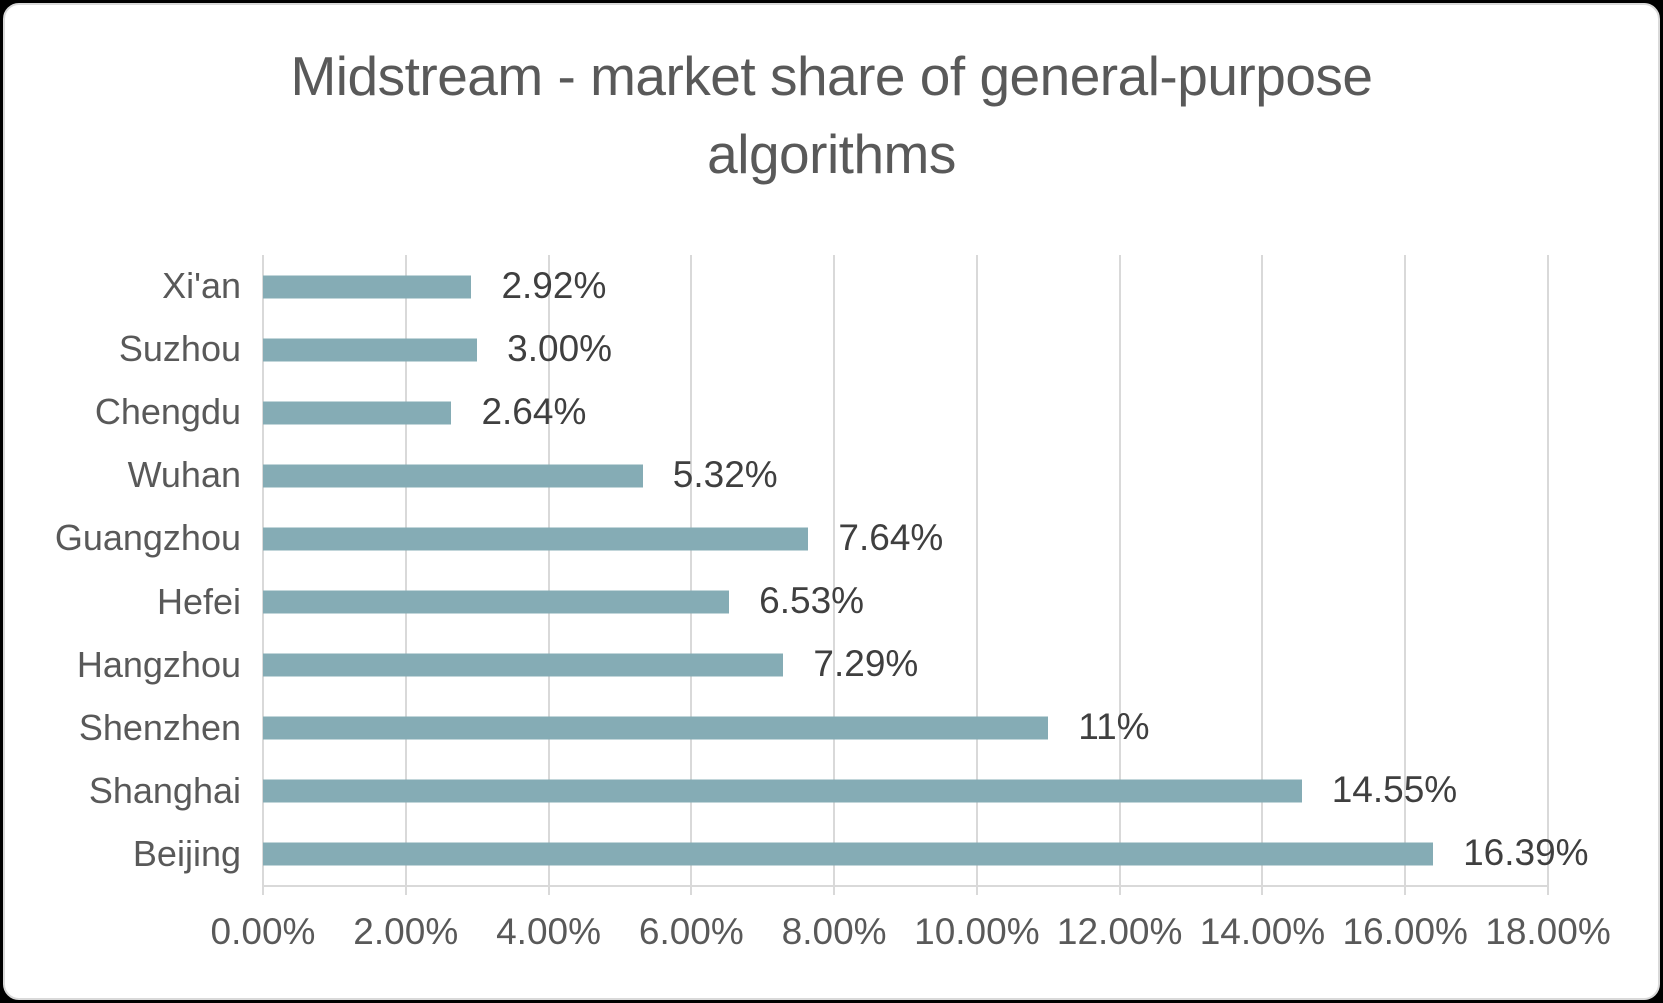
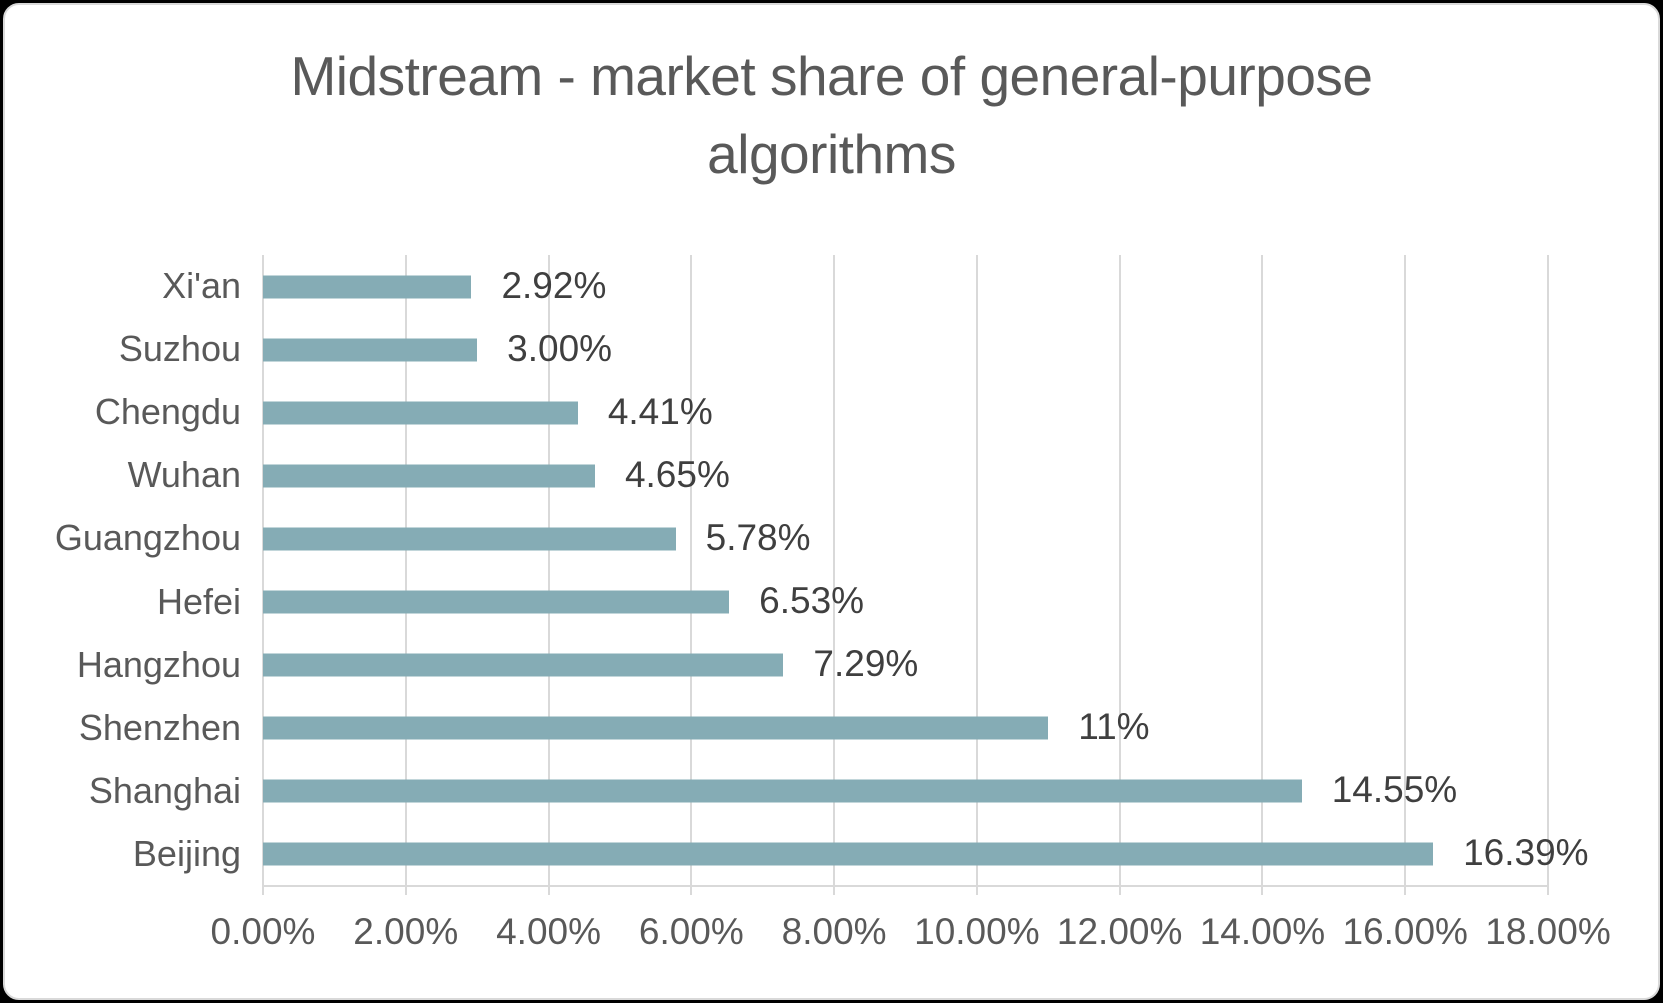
Chengdu: 2.64% -> 4.41%
Wuhan: 5.32% -> 4.65%
Guangzhou: 7.64% -> 5.78%
